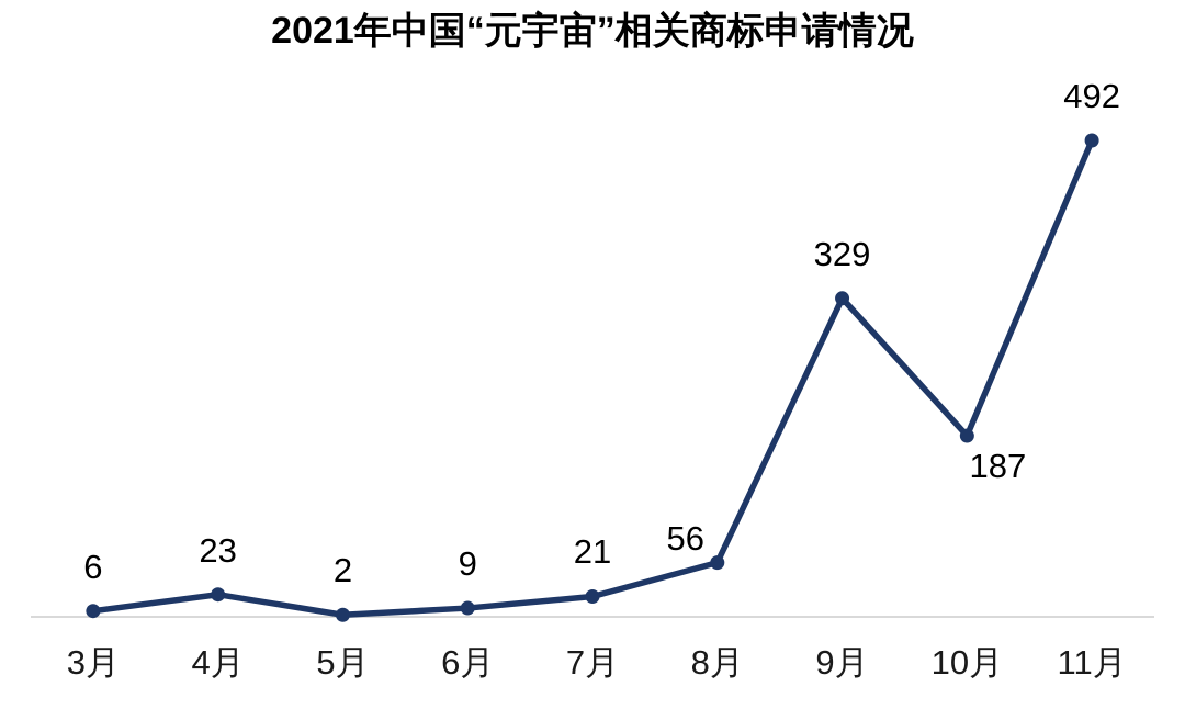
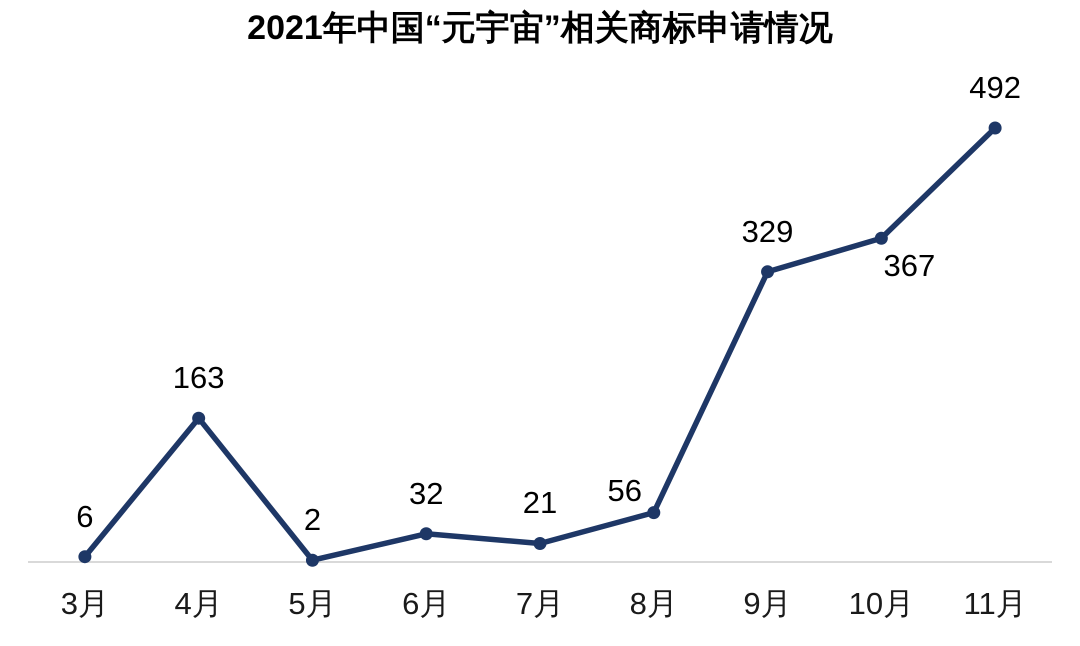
4月: 23 -> 163
6月: 9 -> 32
10月: 187 -> 367
